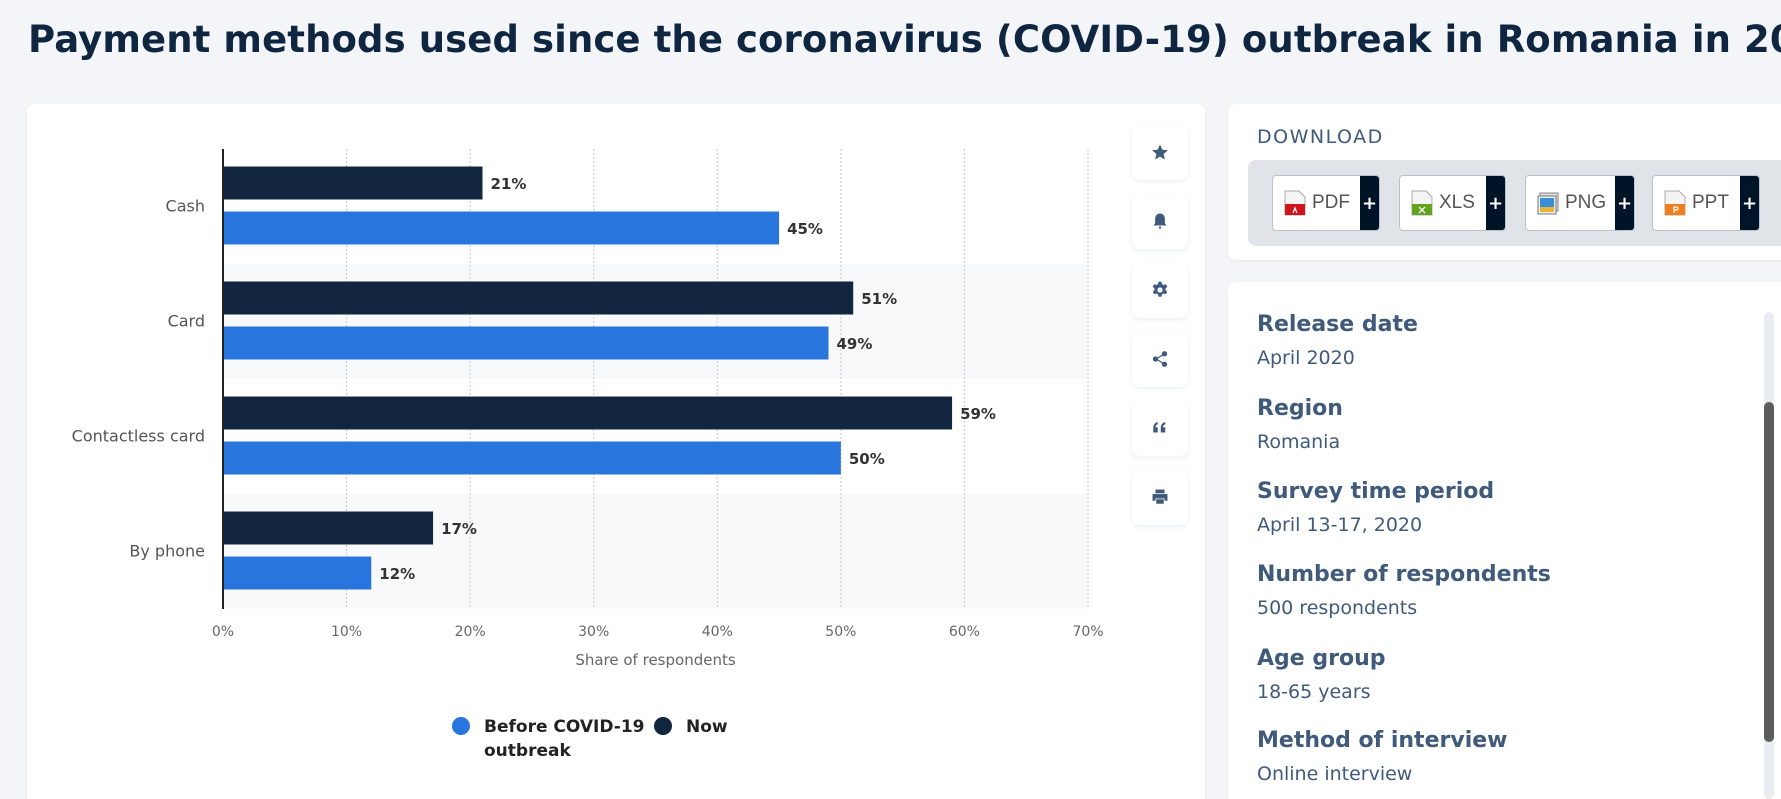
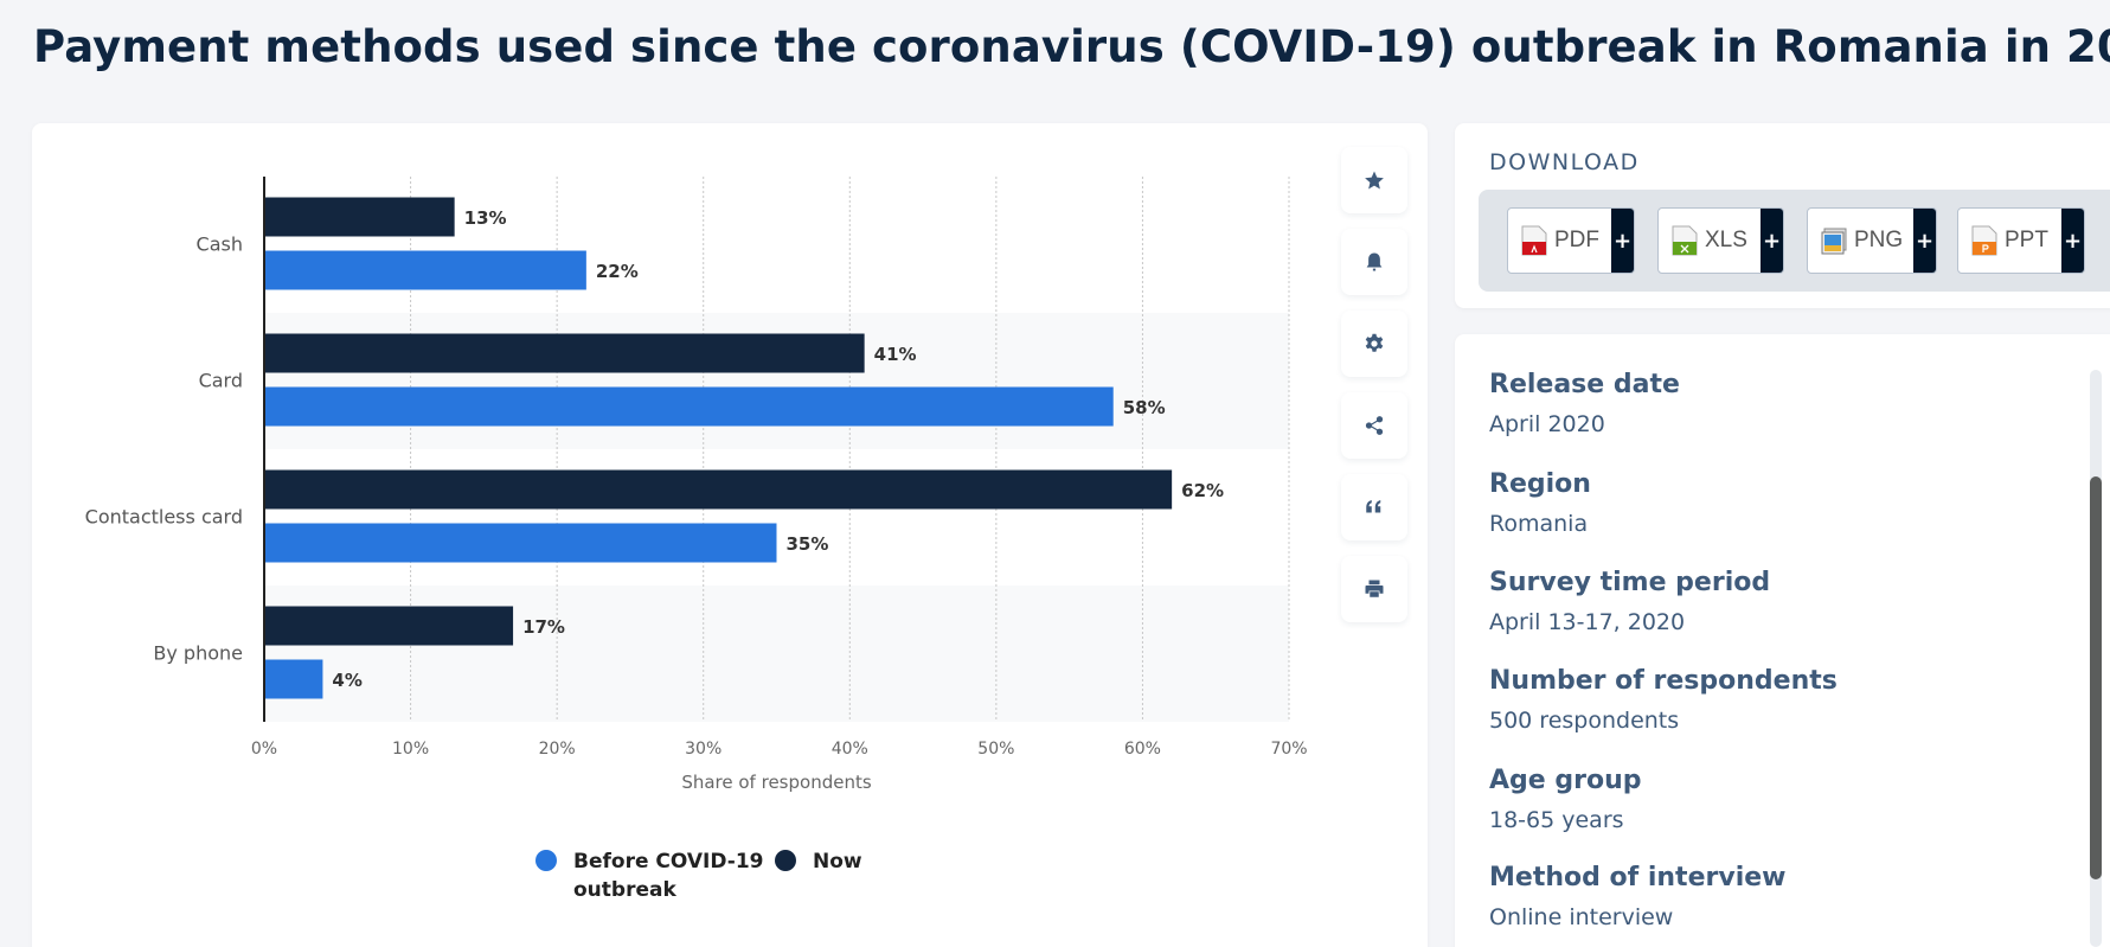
Now/Cash: 21% -> 13%
Before COVID-19 outbreak/Cash: 45% -> 22%
Now/Card: 51% -> 41%
Before COVID-19 outbreak/Card: 49% -> 58%
Now/Contactless card: 59% -> 62%
Before COVID-19 outbreak/Contactless card: 50% -> 35%
Before COVID-19 outbreak/By phone: 12% -> 4%
